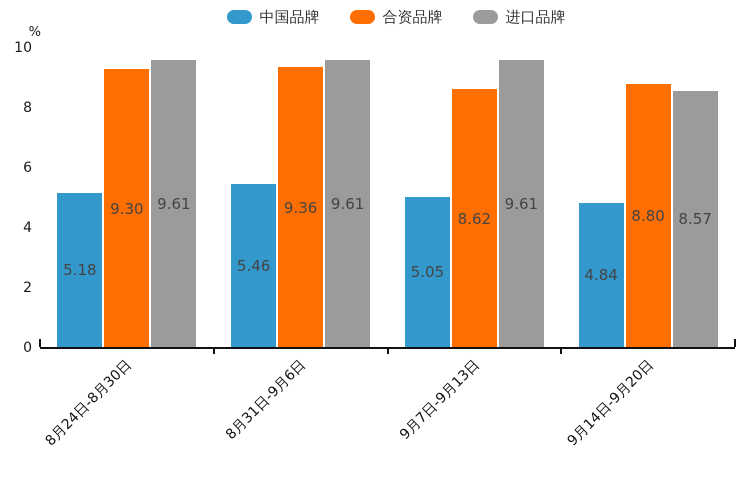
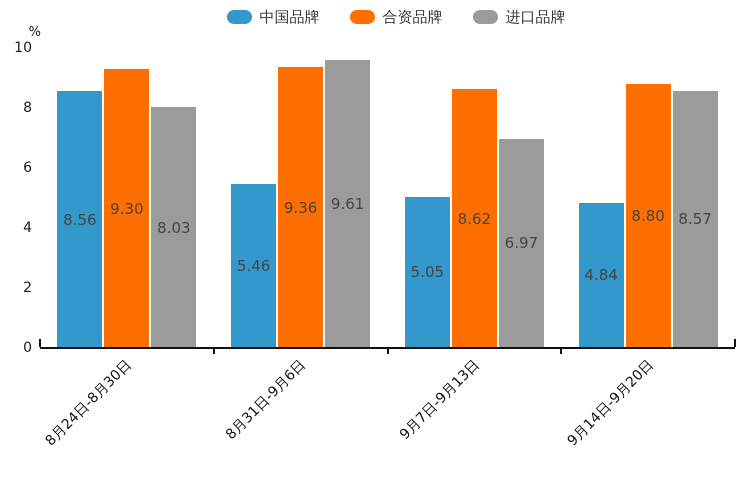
中国品牌/8月24日-8月30日: 5.18 -> 8.56
进口品牌/8月24日-8月30日: 9.61 -> 8.03
进口品牌/9月7日-9月13日: 9.61 -> 6.97
